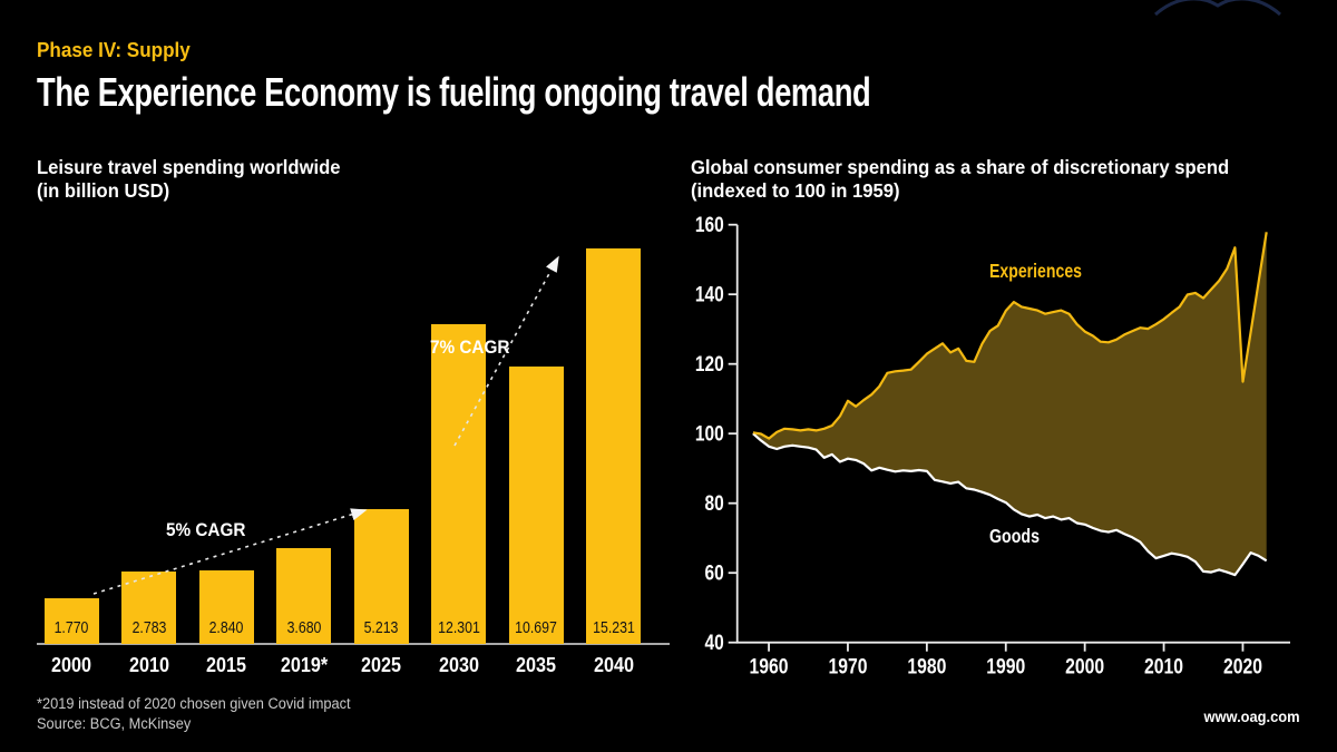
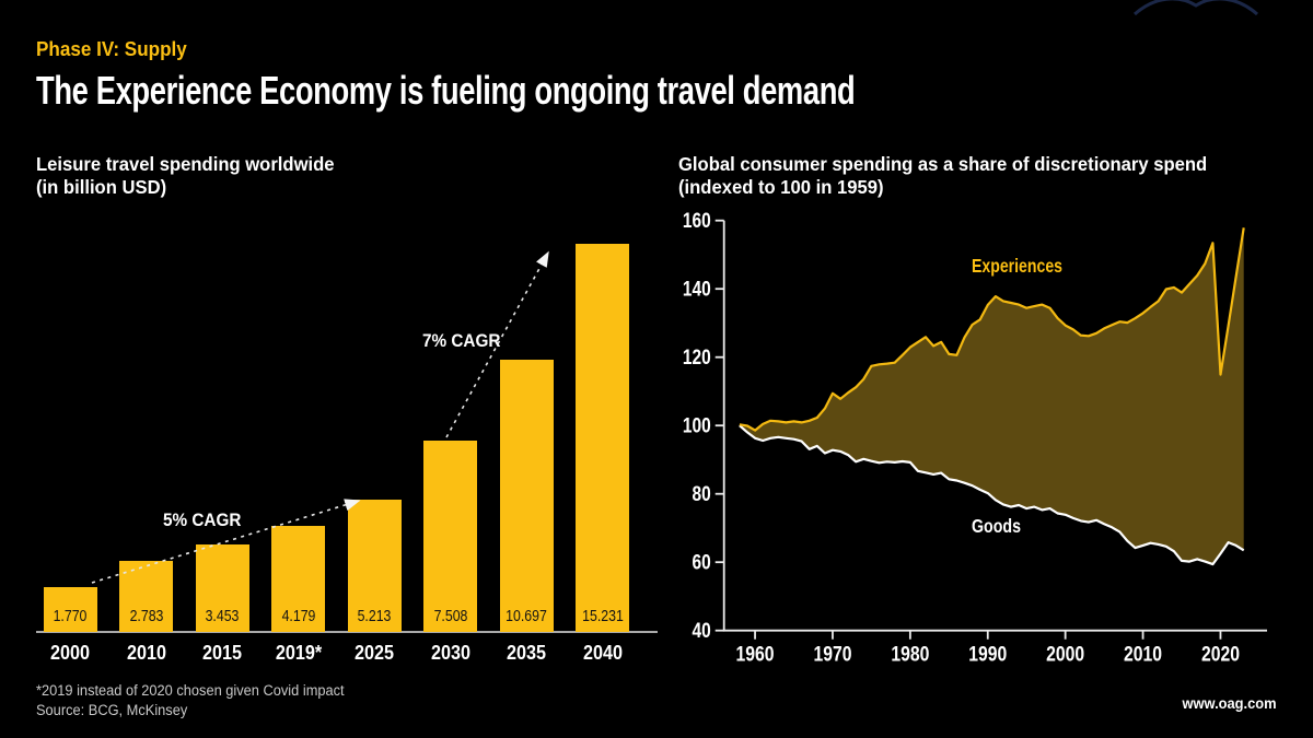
Leisure travel spending worldwide/2015: 2.840 -> 3.453
Leisure travel spending worldwide/2019*: 3.680 -> 4.179
Leisure travel spending worldwide/2030: 12.301 -> 7.508
